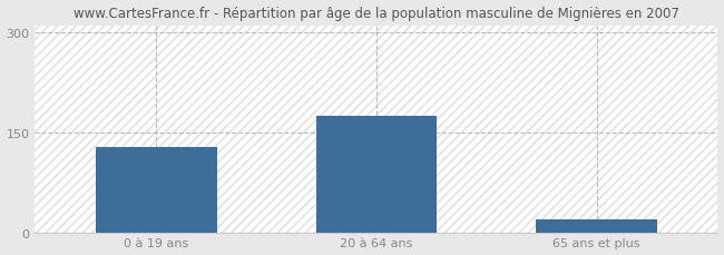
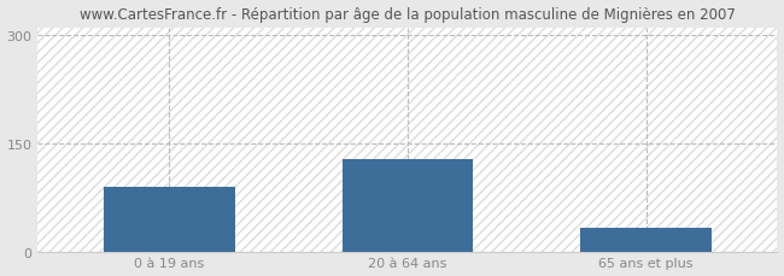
0 à 19 ans: 128 -> 90
20 à 64 ans: 174 -> 128
65 ans et plus: 20 -> 32
